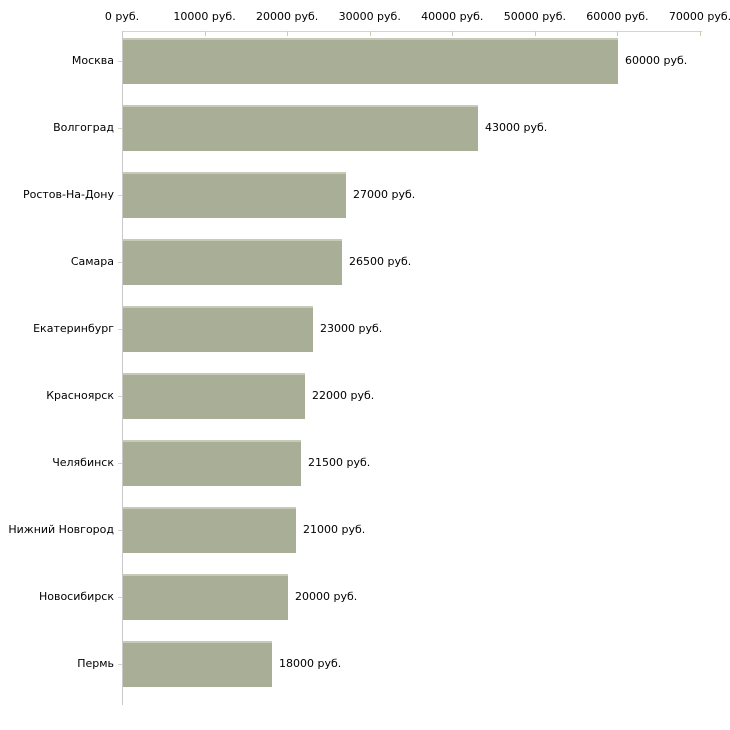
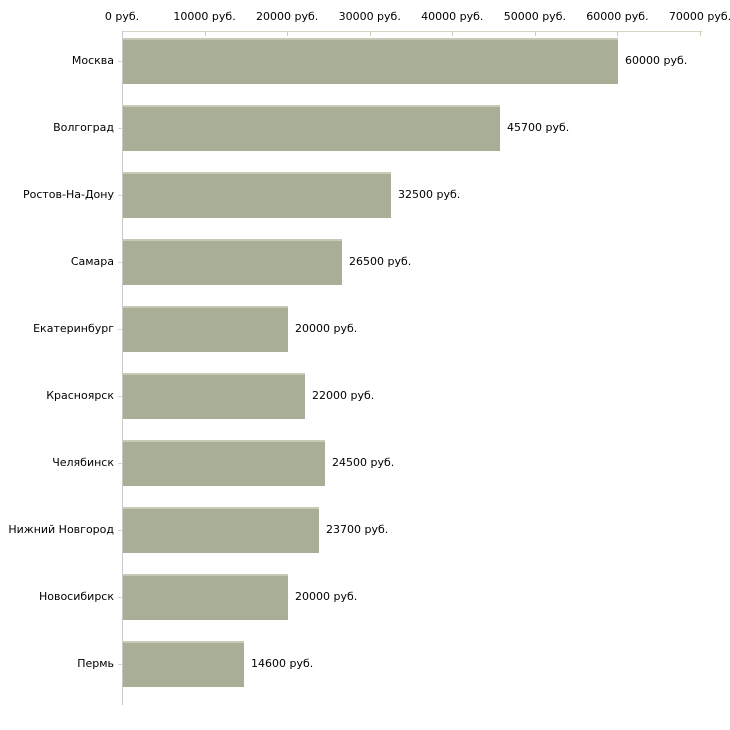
Волгоград: 43000 -> 45700
Ростов-На-Дону: 27000 -> 32500
Екатеринбург: 23000 -> 20000
Челябинск: 21500 -> 24500
Нижний Новгород: 21000 -> 23700
Пермь: 18000 -> 14600
